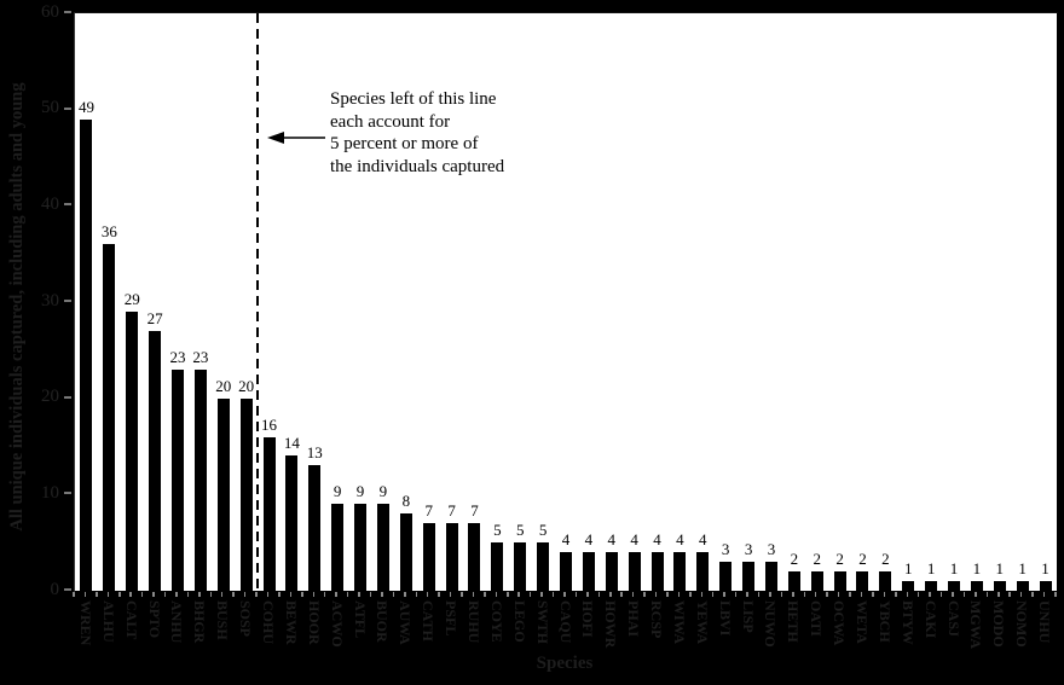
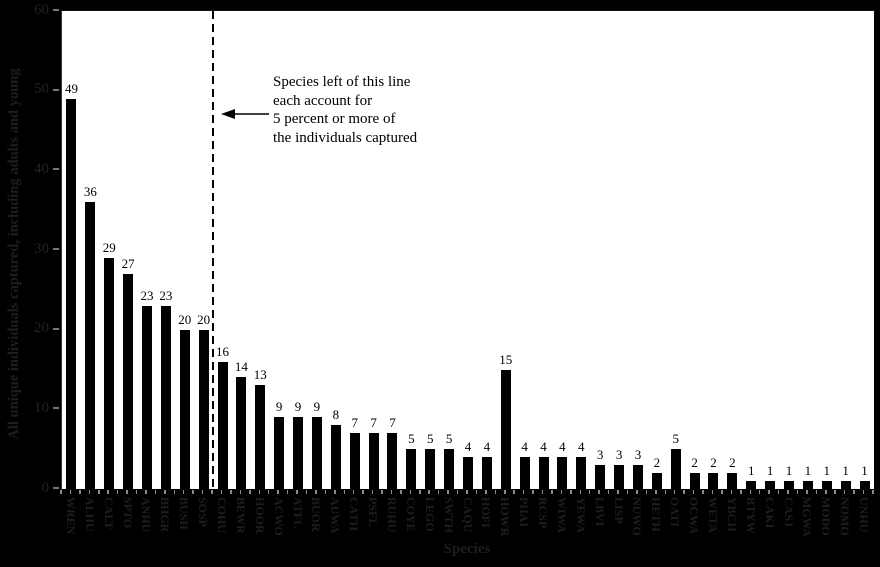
HOWR: 4 -> 15
OATI: 2 -> 5
